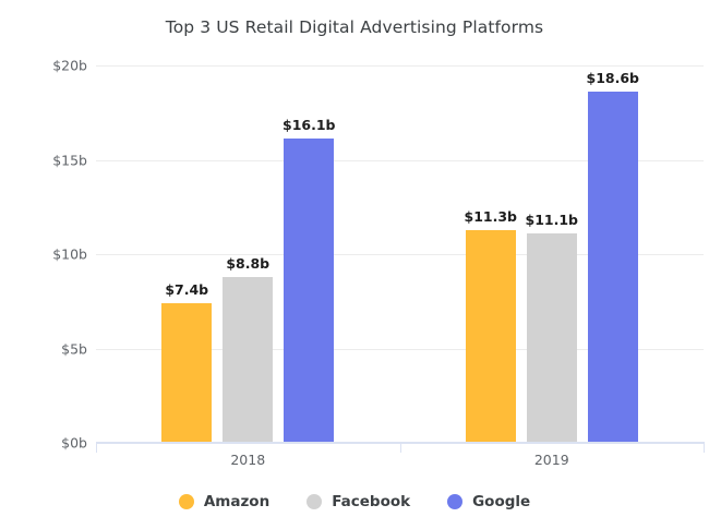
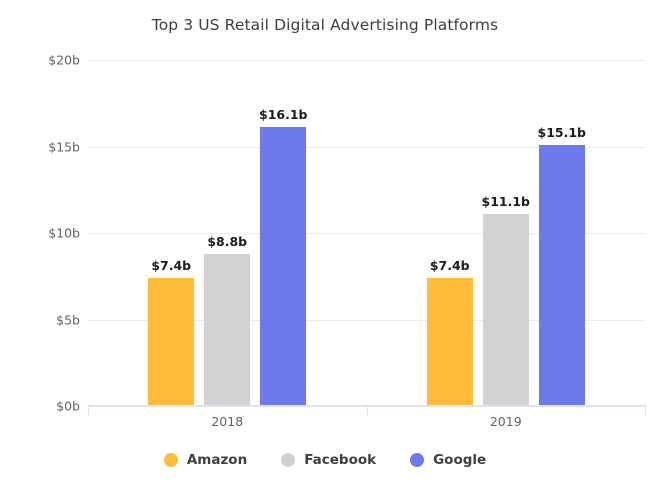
Amazon/2019: $11.3b -> $7.4b
Google/2019: $18.6b -> $15.1b
